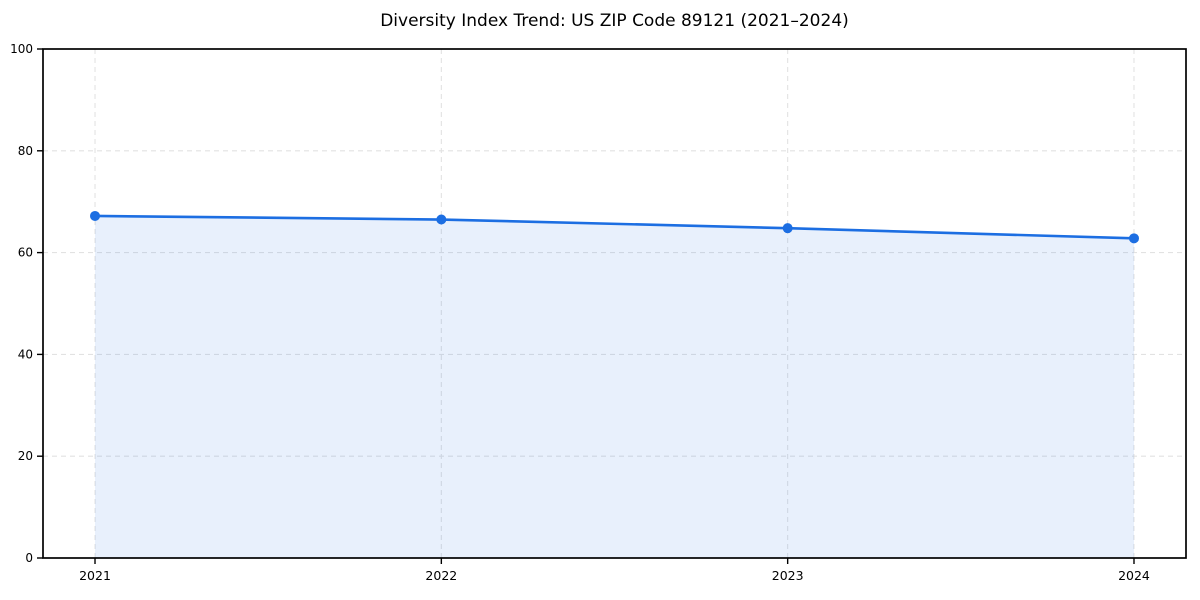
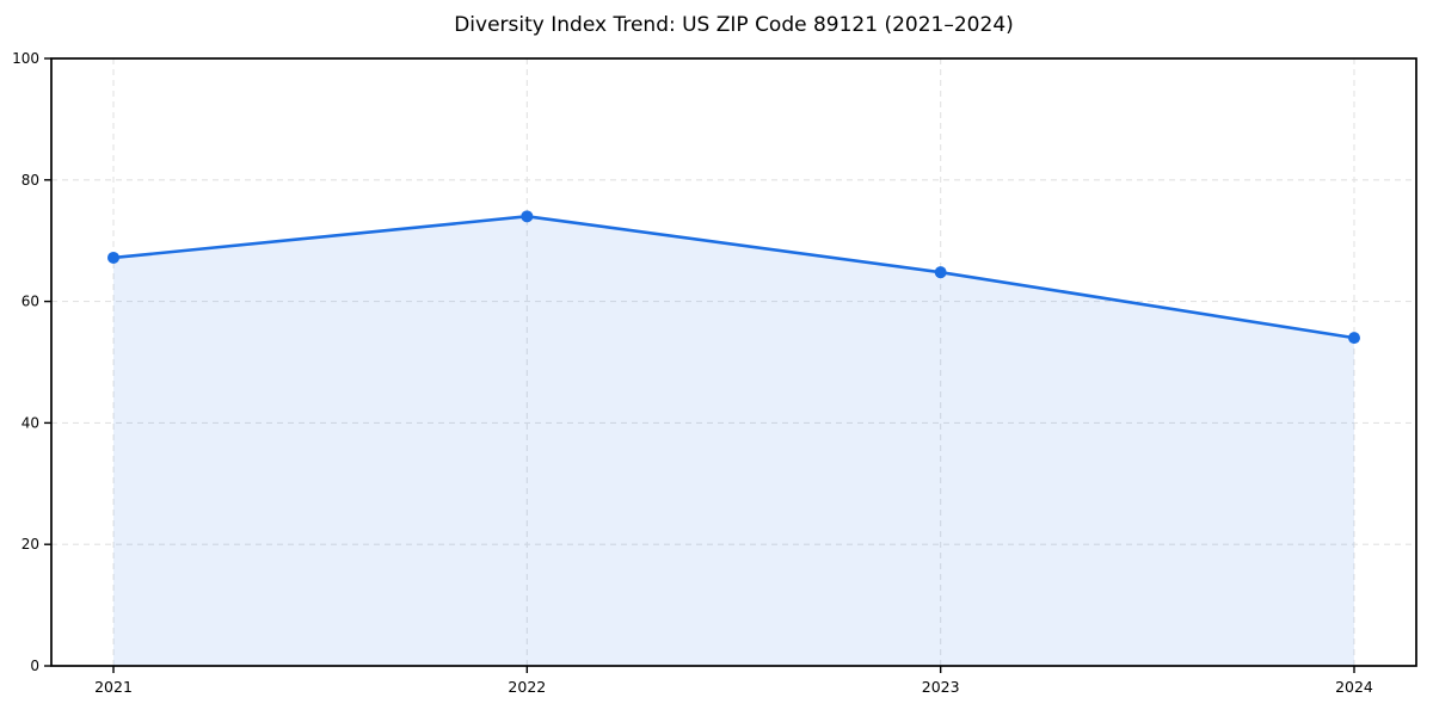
2022: 66 -> 74
2024: 63 -> 54
